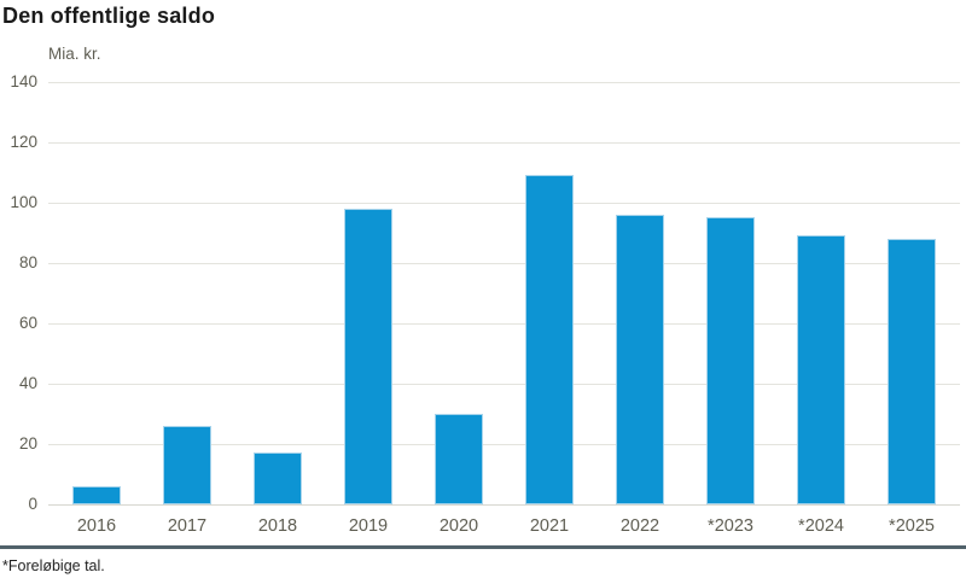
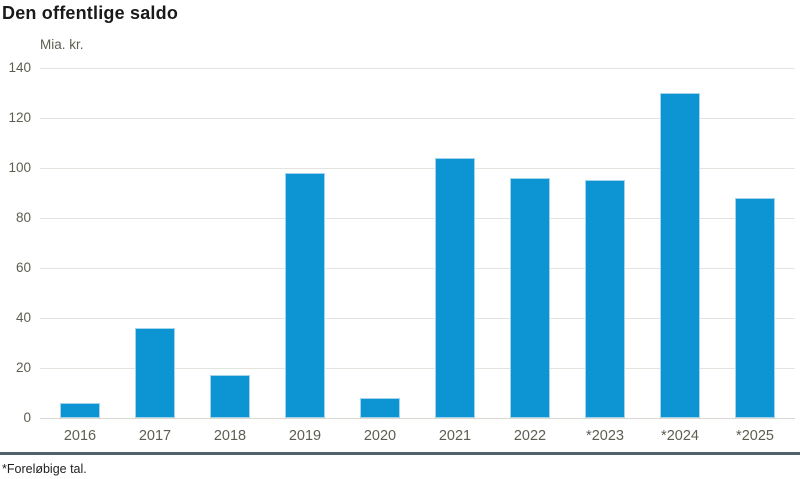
2017: 26 -> 36
2020: 30 -> 8
2021: 109 -> 104
*2024: 89 -> 130
